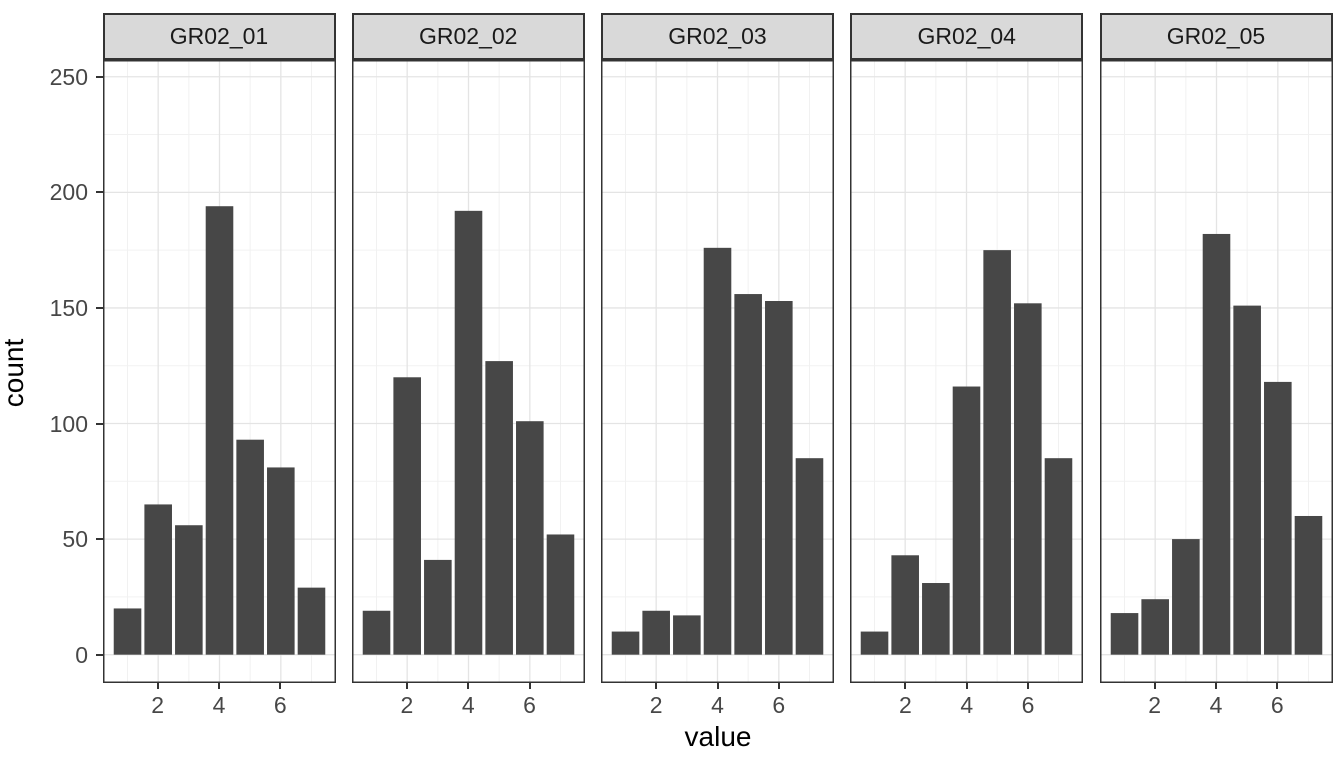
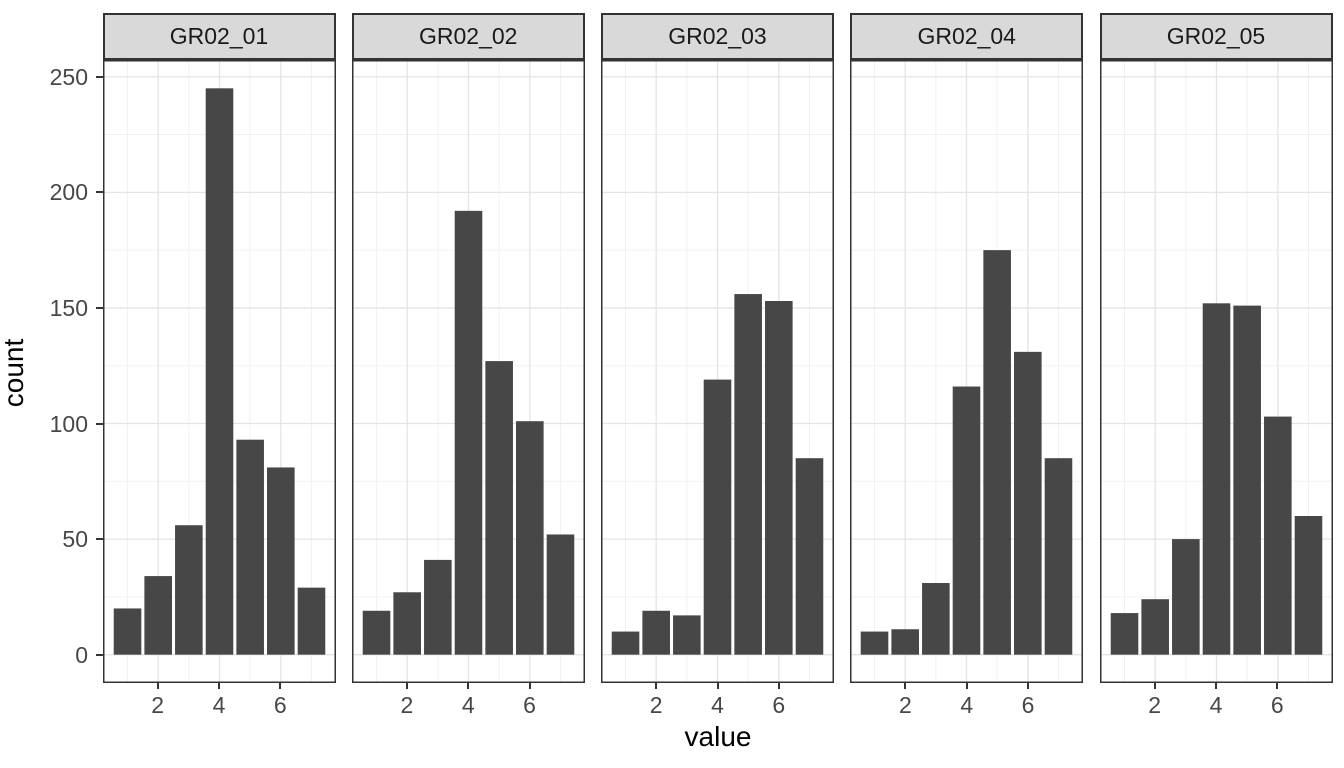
GR02_01/2: 65 -> 34
GR02_02/2: 120 -> 27
GR02_04/2: 43 -> 11
GR02_01/4: 194 -> 245
GR02_03/4: 176 -> 119
GR02_05/4: 182 -> 152
GR02_04/6: 152 -> 131
GR02_05/6: 118 -> 103
